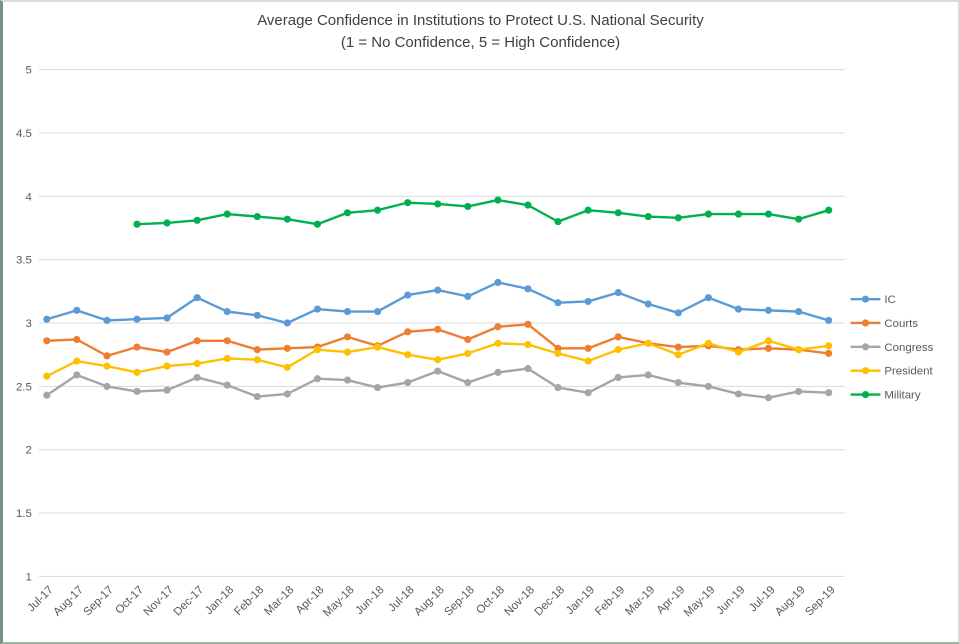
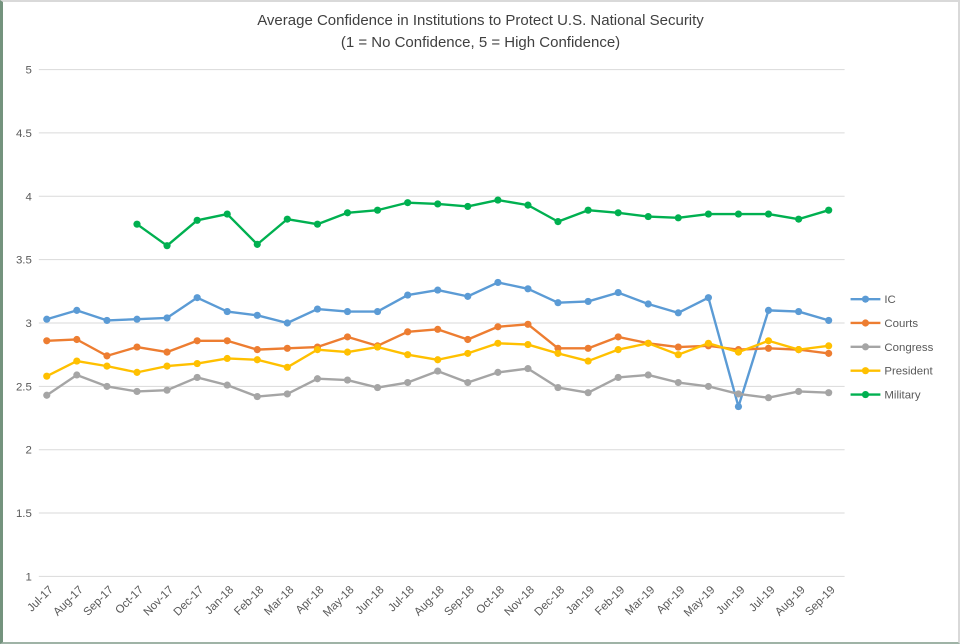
Military/Nov-17: 3.79 -> 3.61
Military/Feb-18: 3.84 -> 3.62
IC/Jun-19: 3.11 -> 2.34
